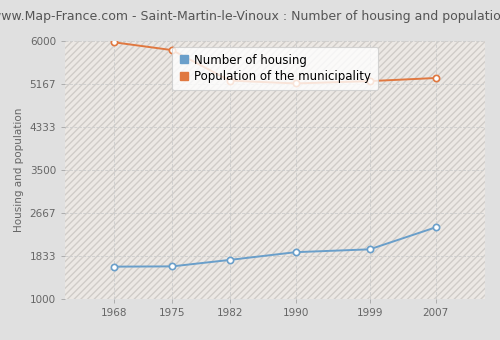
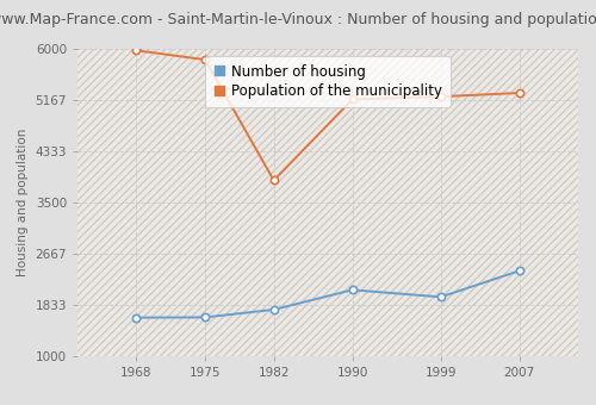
Population of the municipality/1982: 5230 -> 3860
Number of housing/1990: 1910 -> 2080
